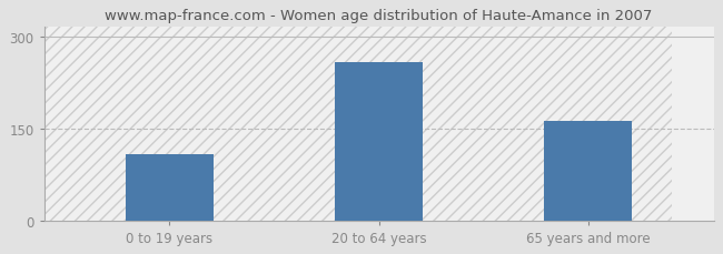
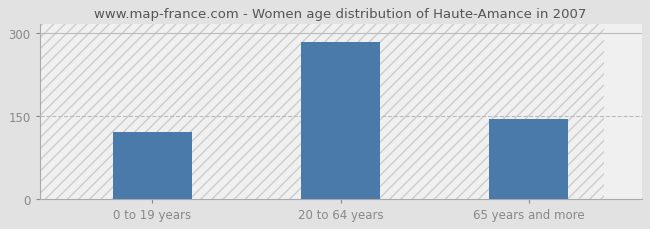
0 to 19 years: 108 -> 120
20 to 64 years: 258 -> 283
65 years and more: 162 -> 143
